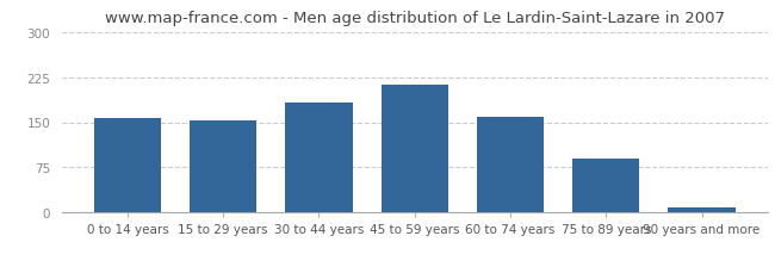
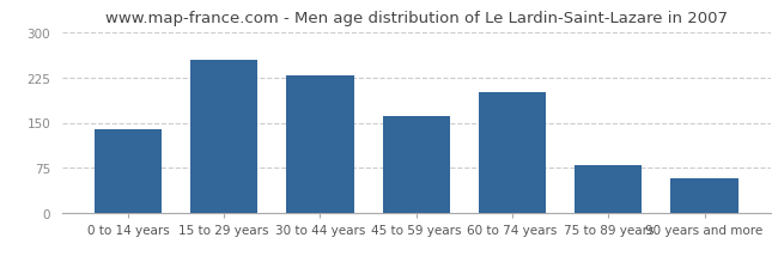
0 to 14 years: 157 -> 140
15 to 29 years: 153 -> 254
30 to 44 years: 182 -> 228
45 to 59 years: 213 -> 160
60 to 74 years: 158 -> 200
75 to 89 years: 90 -> 80
90 years and more: 8 -> 58
